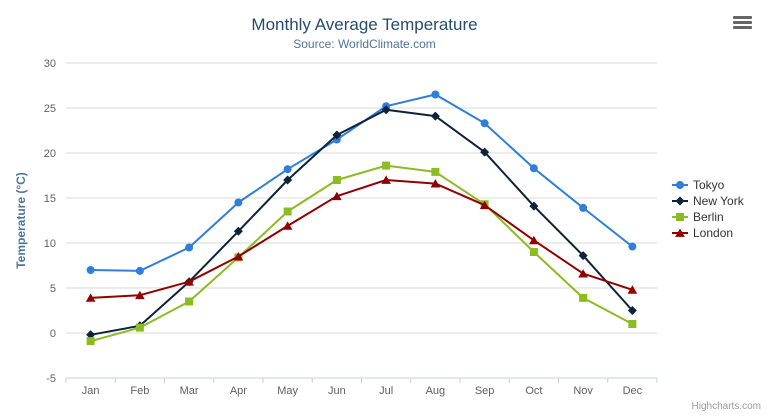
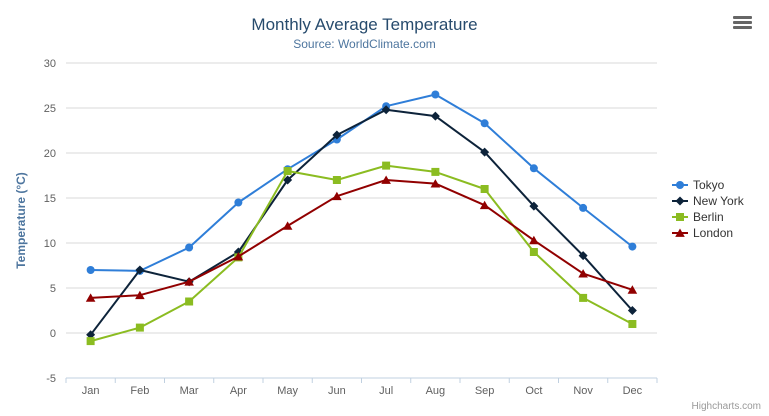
New York/Feb: 1 -> 7
New York/Apr: 11 -> 9
Berlin/May: 14 -> 18
Berlin/Sep: 14 -> 16
